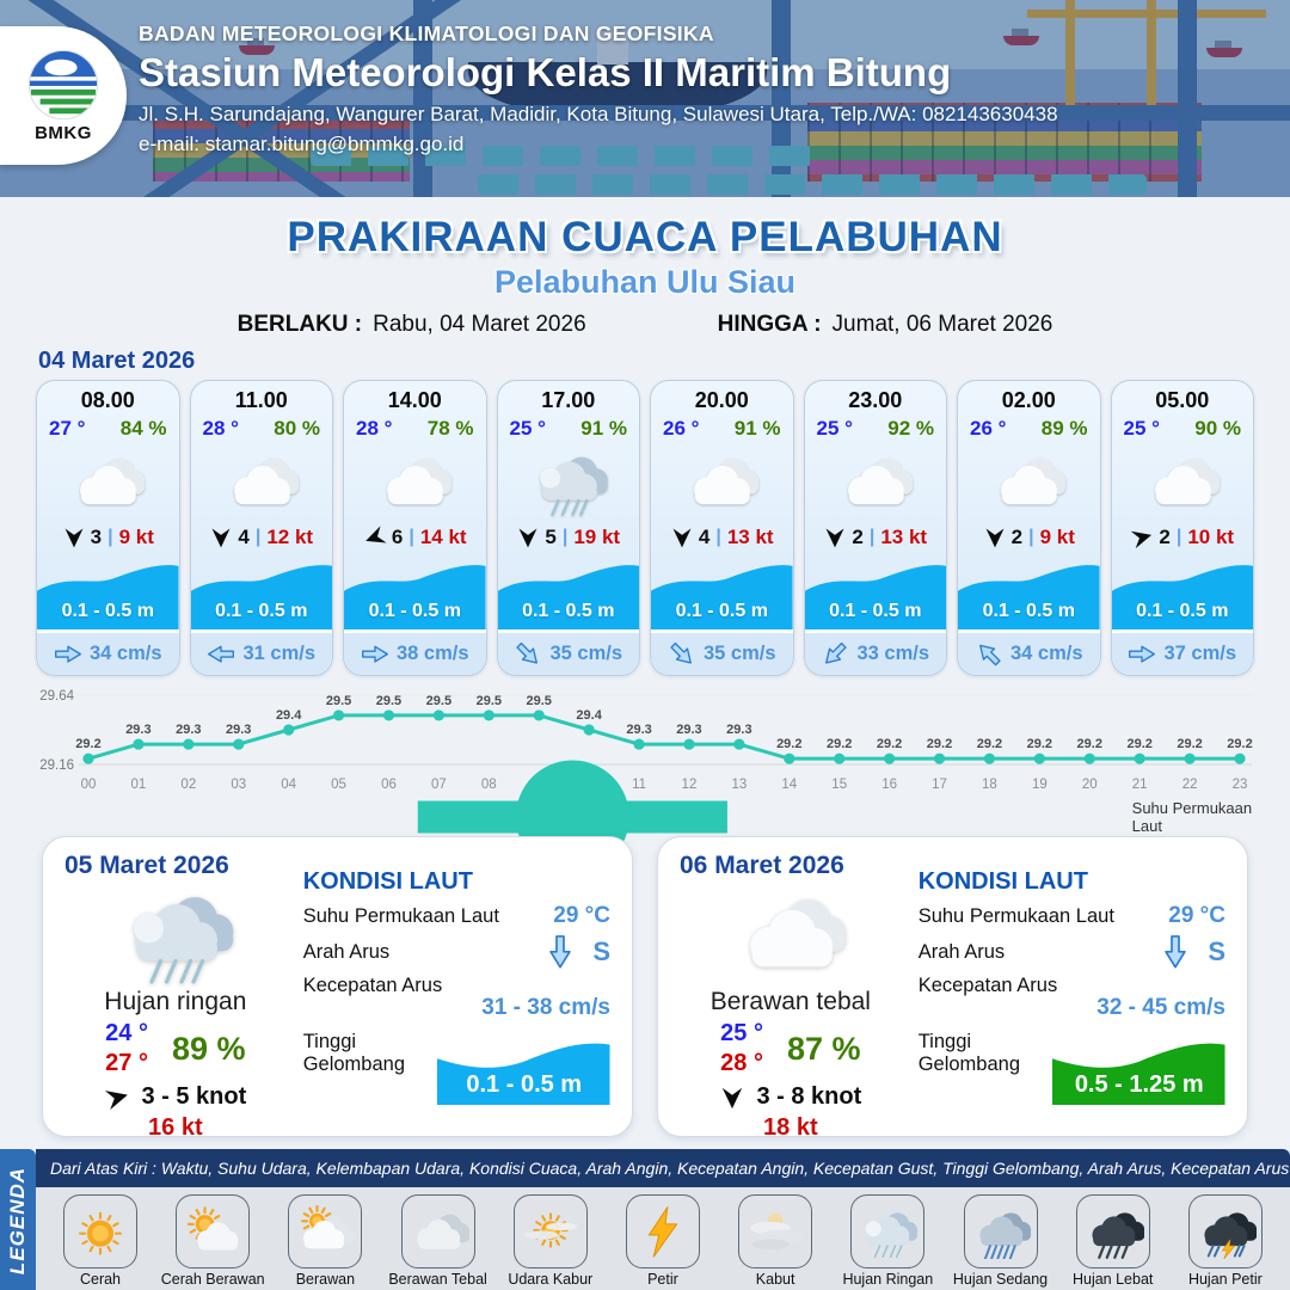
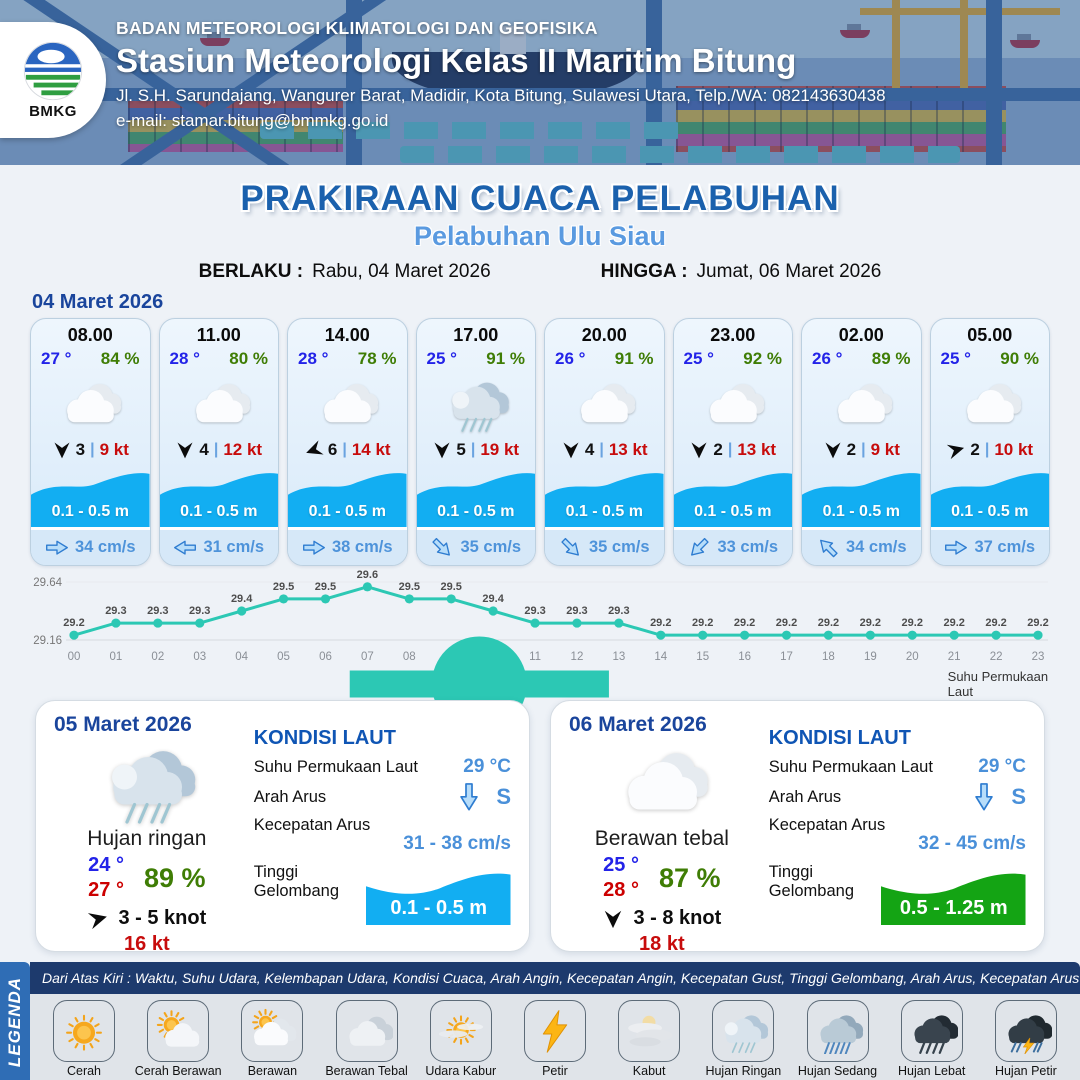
07: 29.5 -> 29.6
